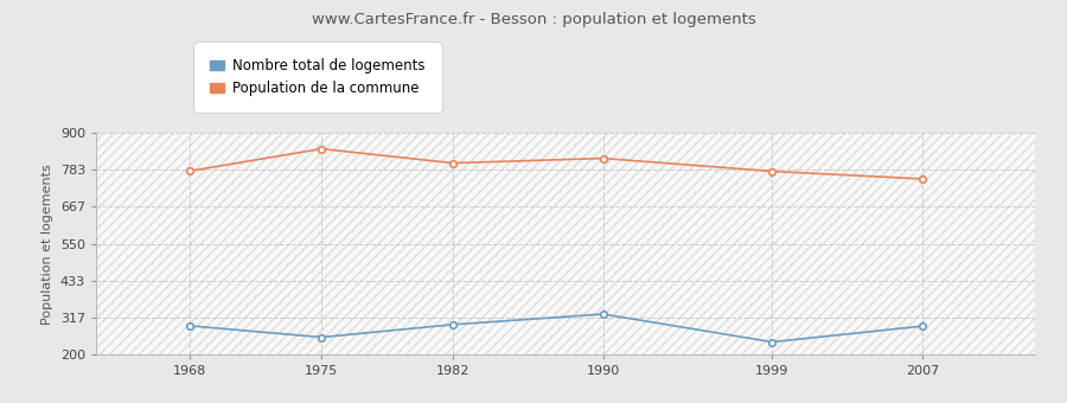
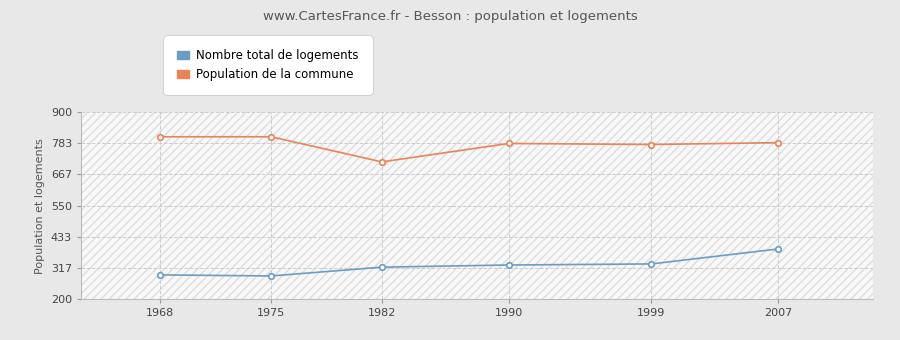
Population de la commune/1968: 780 -> 808
Nombre total de logements/1975: 255 -> 287
Population de la commune/1975: 850 -> 808
Nombre total de logements/1982: 295 -> 320
Population de la commune/1982: 805 -> 714
Population de la commune/1990: 820 -> 783
Nombre total de logements/1999: 240 -> 332
Nombre total de logements/2007: 290 -> 388
Population de la commune/2007: 755 -> 786
